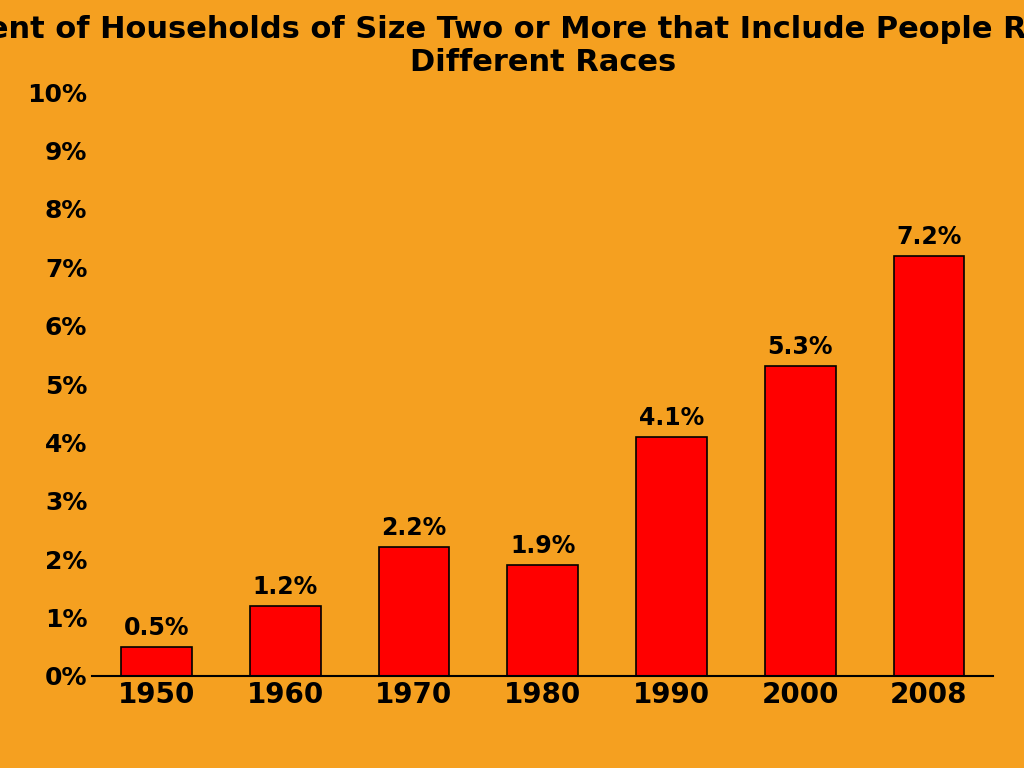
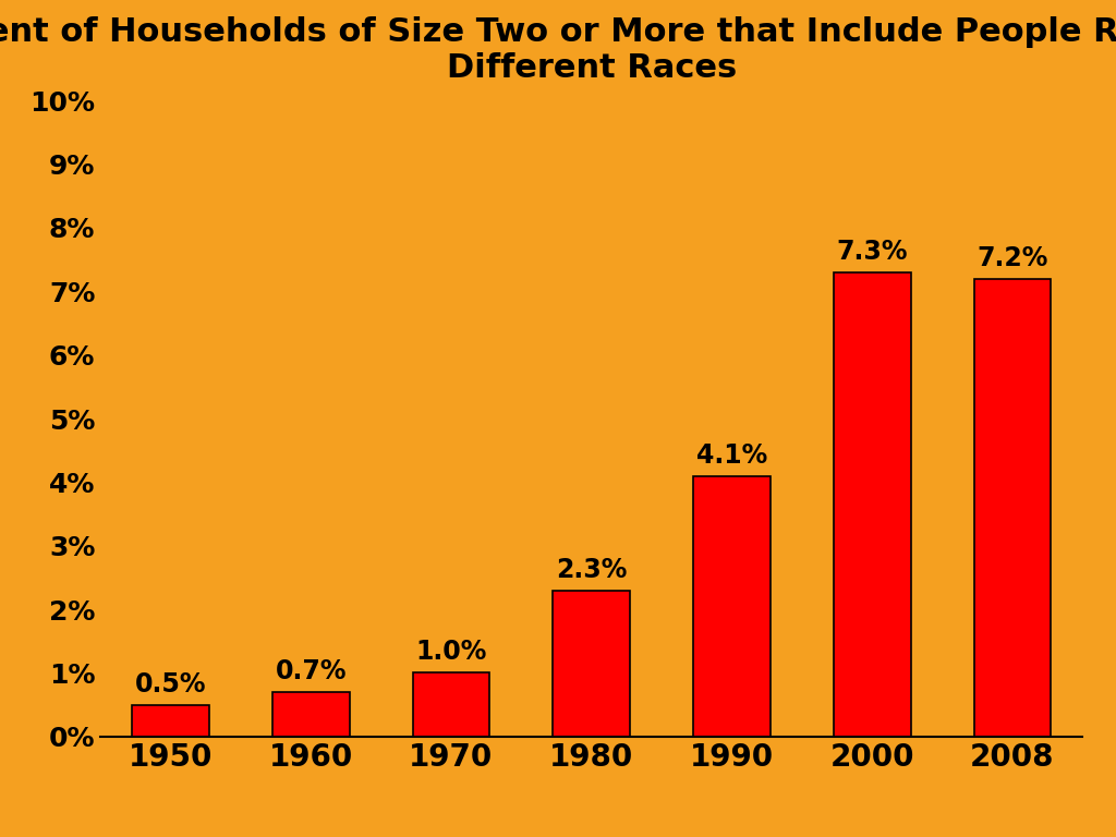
1960: 1.2% -> 0.7%
1970: 2.2% -> 1.0%
1980: 1.9% -> 2.3%
2000: 5.3% -> 7.3%
